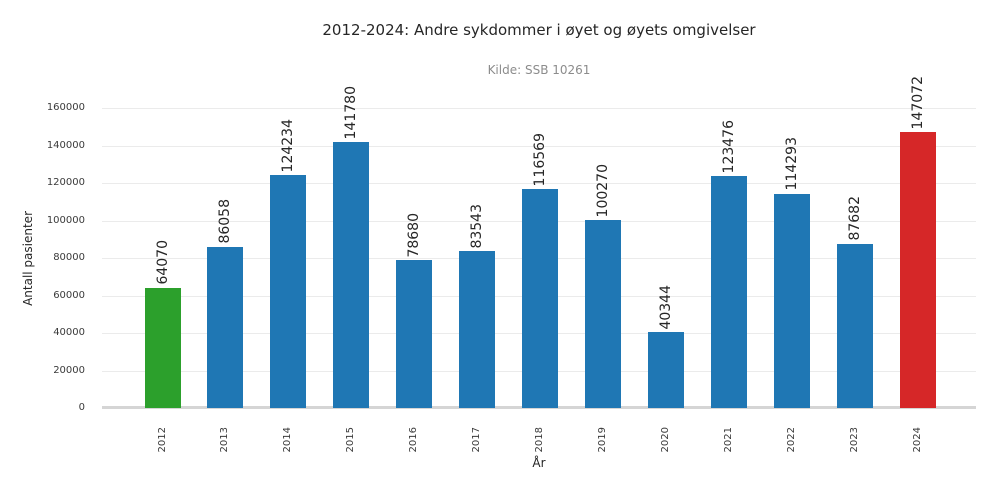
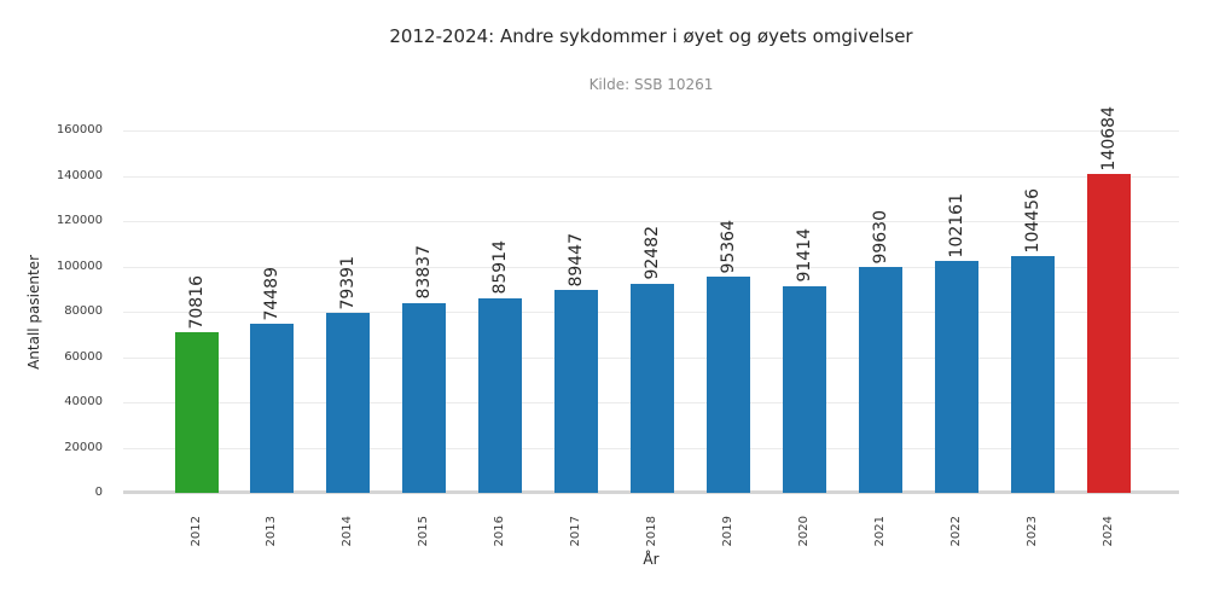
2012: 64070 -> 70816
2013: 86058 -> 74489
2014: 124234 -> 79391
2015: 141780 -> 83837
2016: 78680 -> 85914
2017: 83543 -> 89447
2018: 116569 -> 92482
2019: 100270 -> 95364
2020: 40344 -> 91414
2021: 123476 -> 99630
2022: 114293 -> 102161
2023: 87682 -> 104456
2024: 147072 -> 140684
